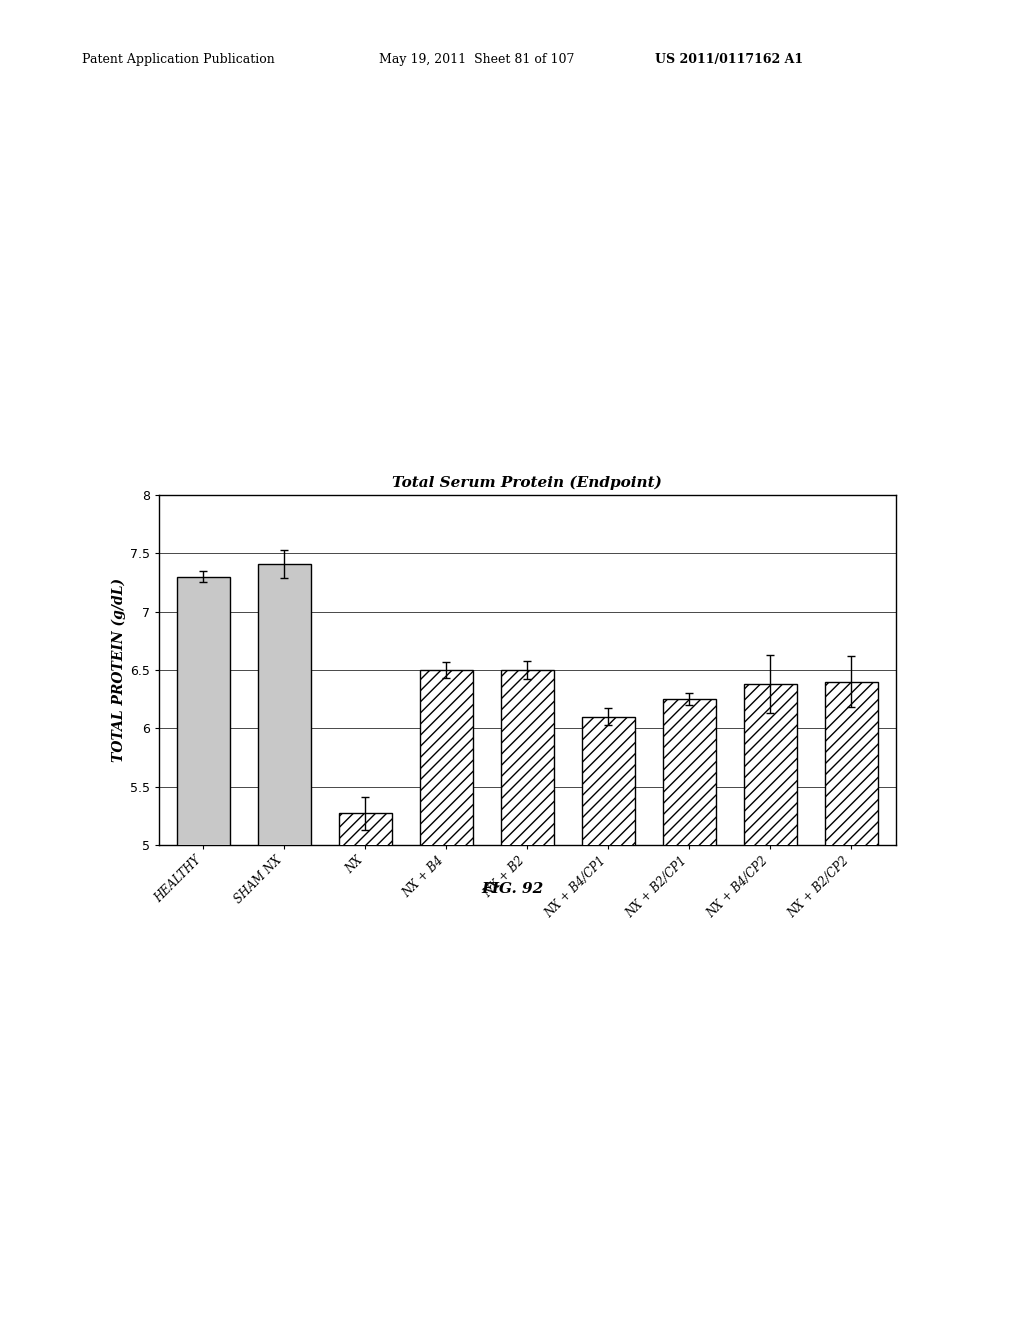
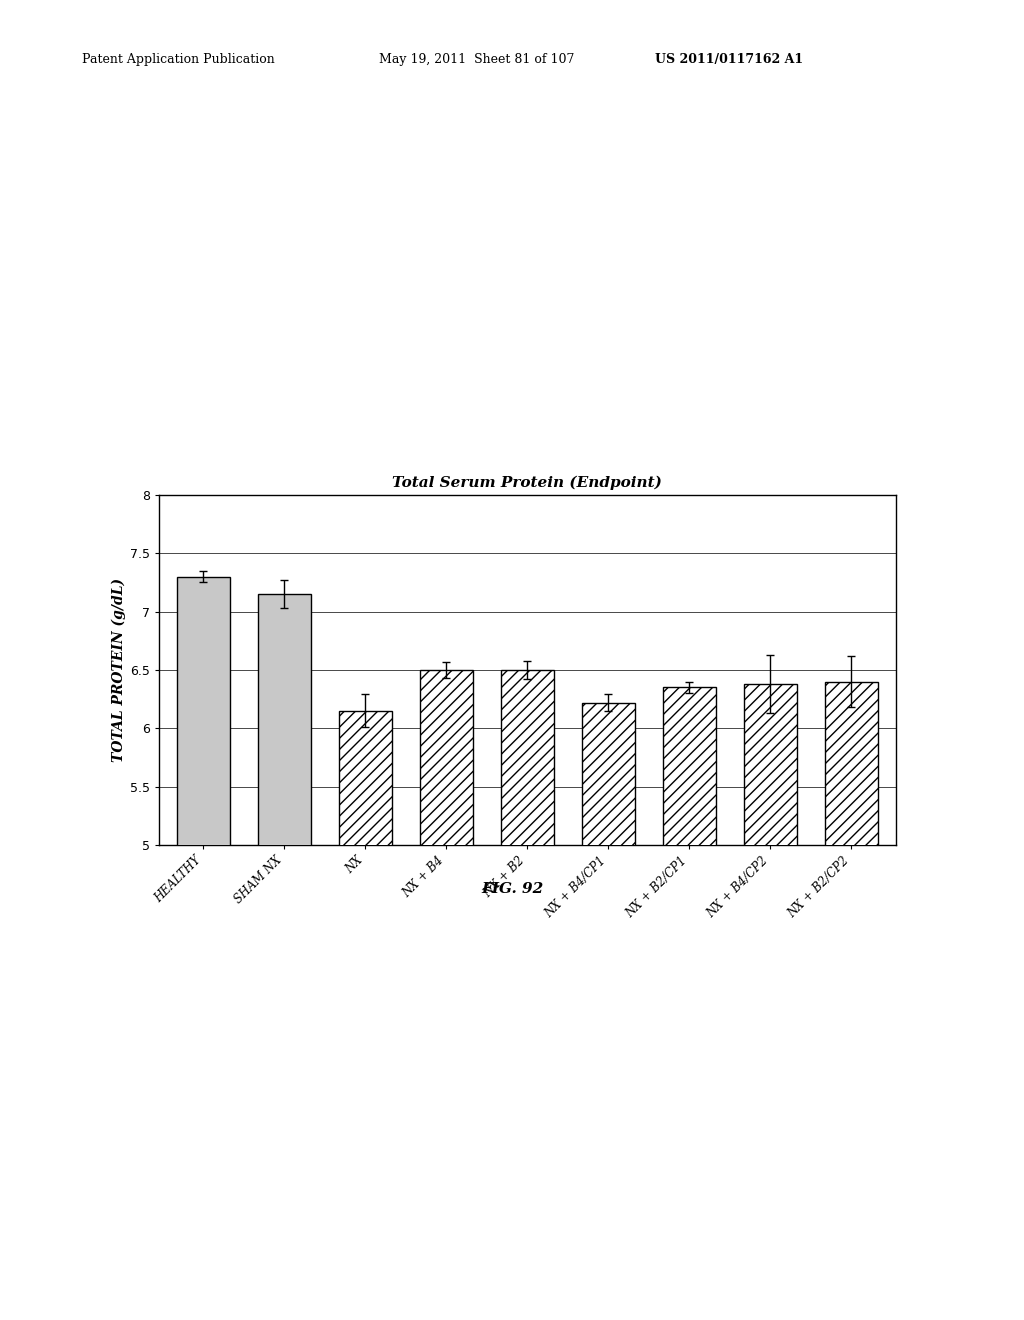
SHAM NX: 7.41 -> 7.15
NX: 5.27 -> 6.15
NX + B4/CP1: 6.10 -> 6.22
NX + B2/CP1: 6.25 -> 6.35
